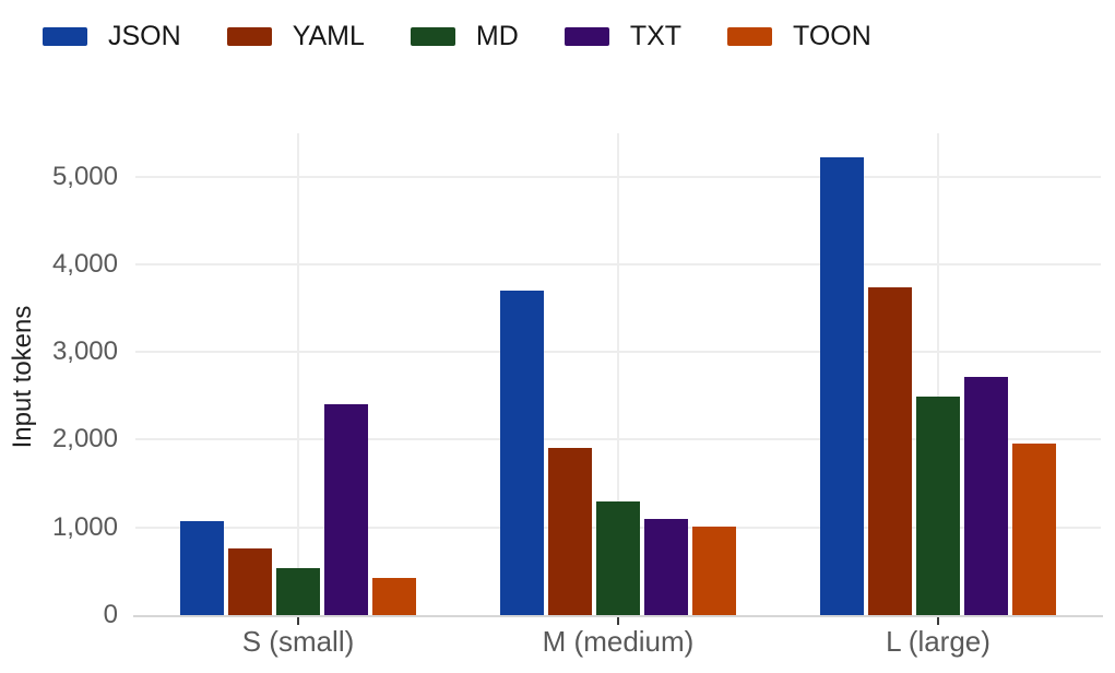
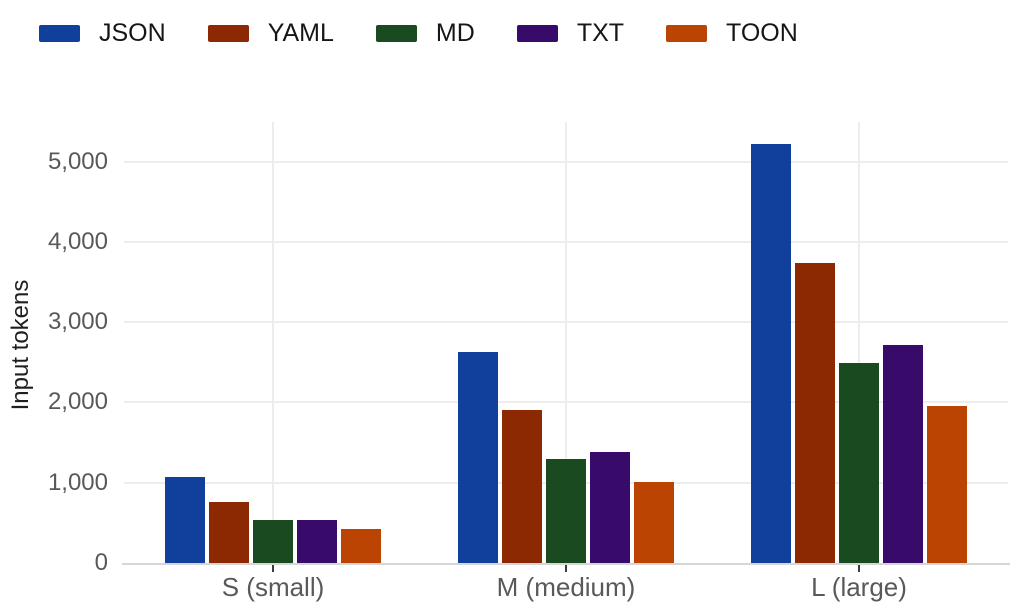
TXT/S (small): 2400 -> 500
JSON/M (medium): 3700 -> 2600
TXT/M (medium): 1100 -> 1400
